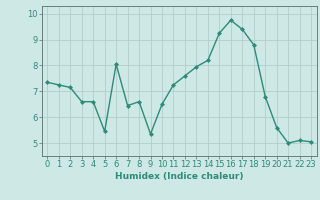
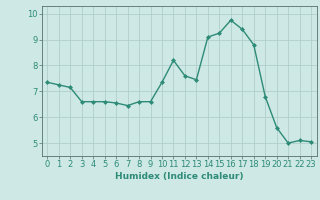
5: 5.45 -> 6.60
6: 8.05 -> 6.55
9: 5.35 -> 6.60
10: 6.50 -> 7.35
11: 7.25 -> 8.20
13: 7.95 -> 7.45
14: 8.20 -> 9.10
